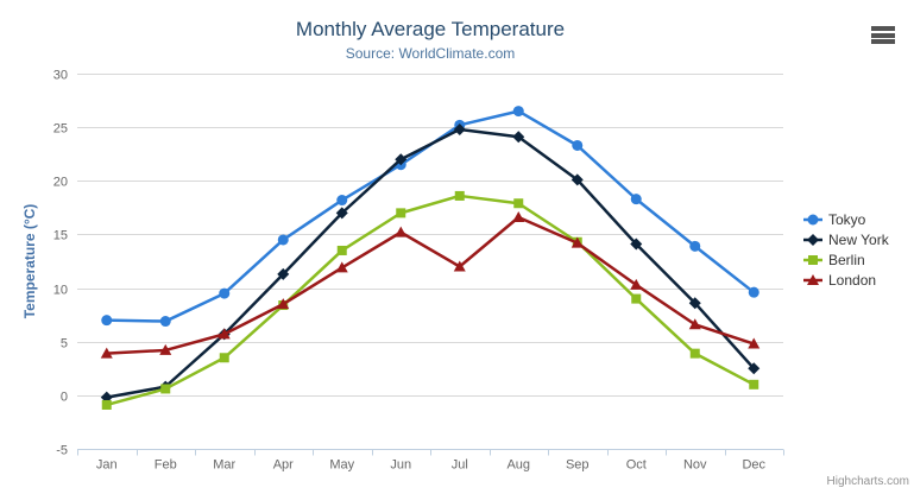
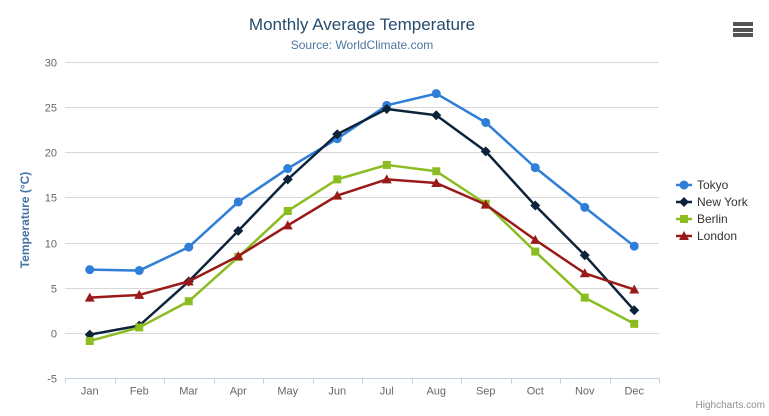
London/Jul: 12 -> 17
